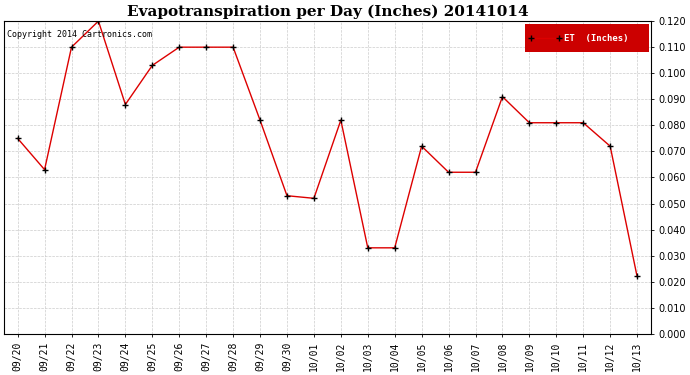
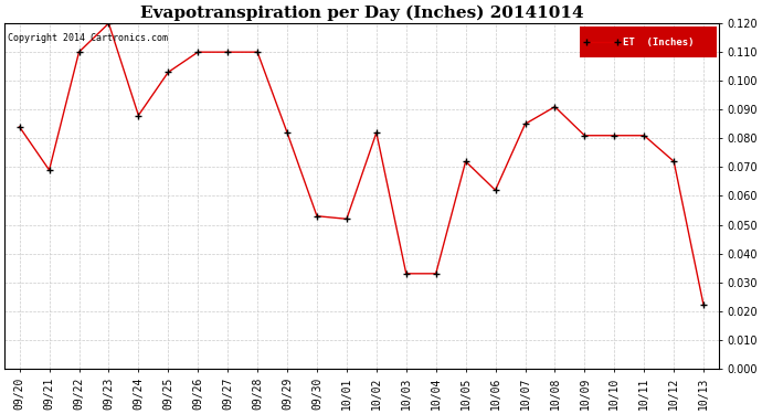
09/20: 0.075 -> 0.084
09/21: 0.063 -> 0.069
10/07: 0.062 -> 0.085
